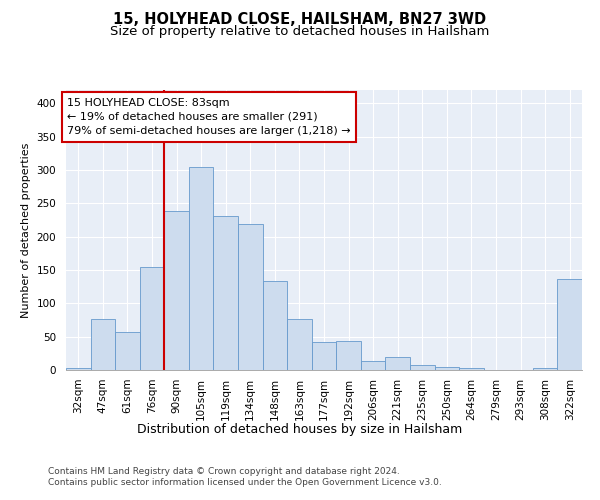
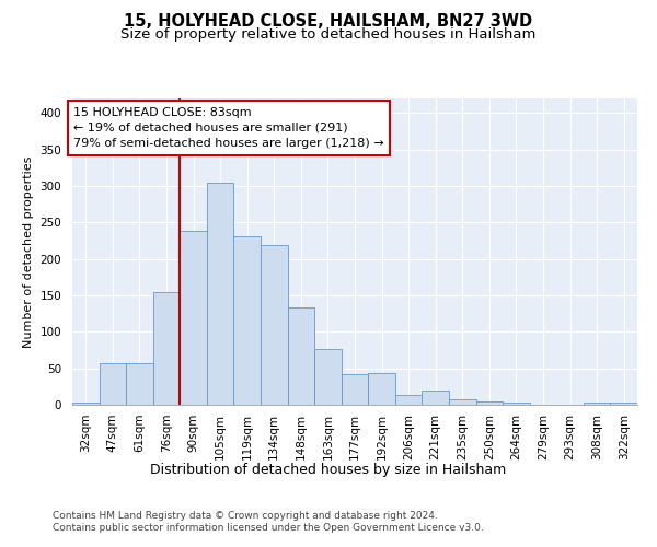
47sqm: 76 -> 57
322sqm: 136 -> 3
